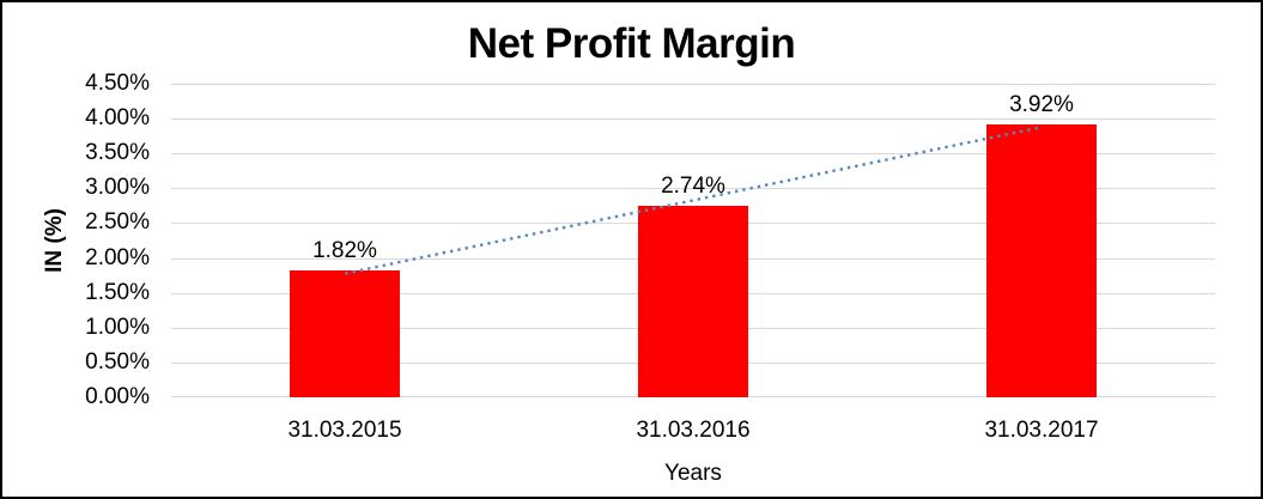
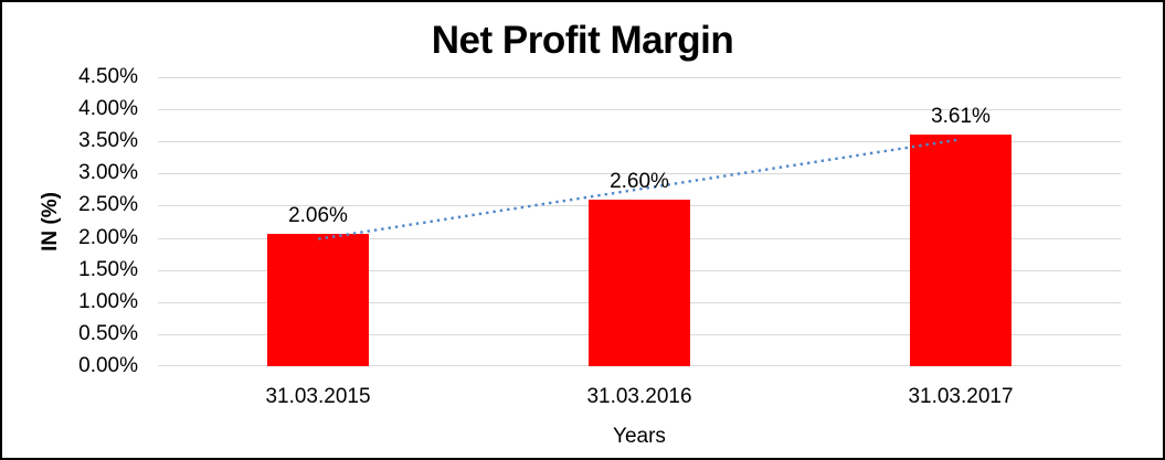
31.03.2015: 1.82% -> 2.06%
31.03.2016: 2.74% -> 2.60%
31.03.2017: 3.92% -> 3.61%
